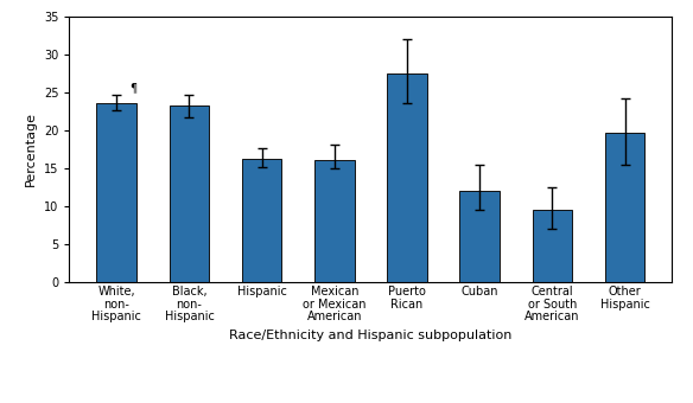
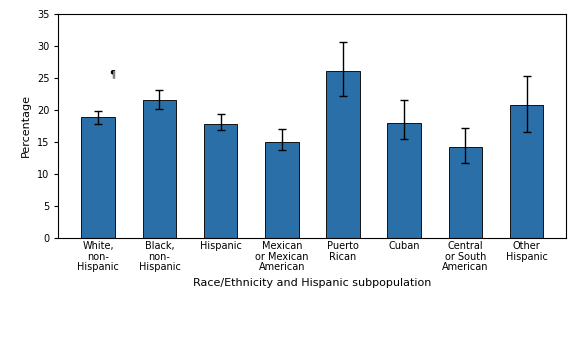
White, non- Hispanic: 23.6 -> 18.8
Black, non- Hispanic: 23.2 -> 21.6
Hispanic: 16.2 -> 17.8
Mexican or Mexican American: 16.1 -> 15.0
Puerto Rican: 27.4 -> 26.0
Cuban: 12.0 -> 18.0
Central or South American: 9.5 -> 14.2
Other Hispanic: 19.7 -> 20.8
